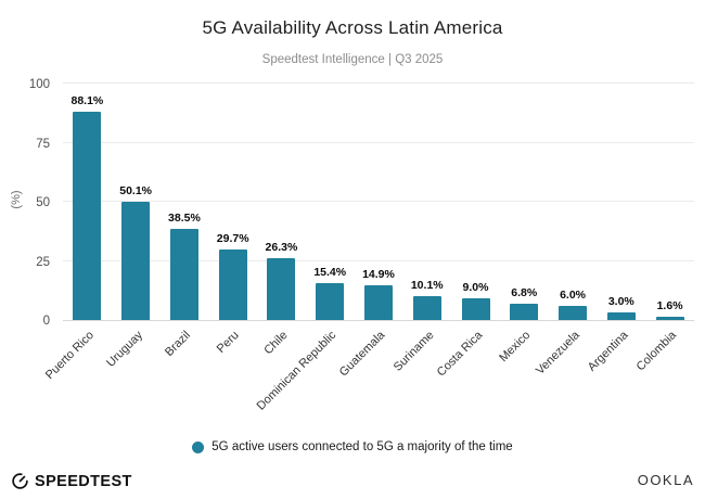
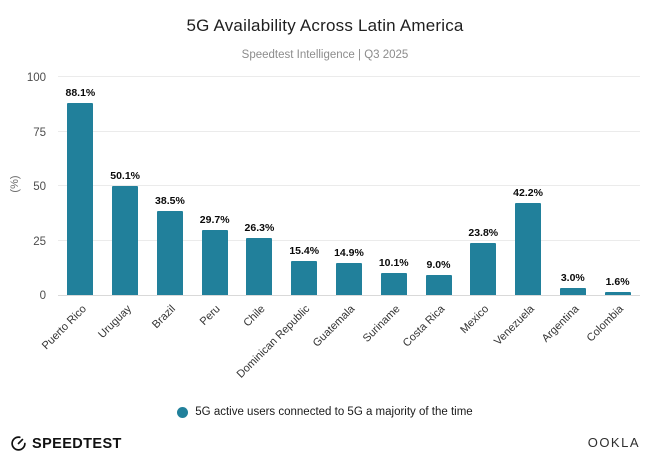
Mexico: 6.8% -> 23.8%
Venezuela: 6.0% -> 42.2%
